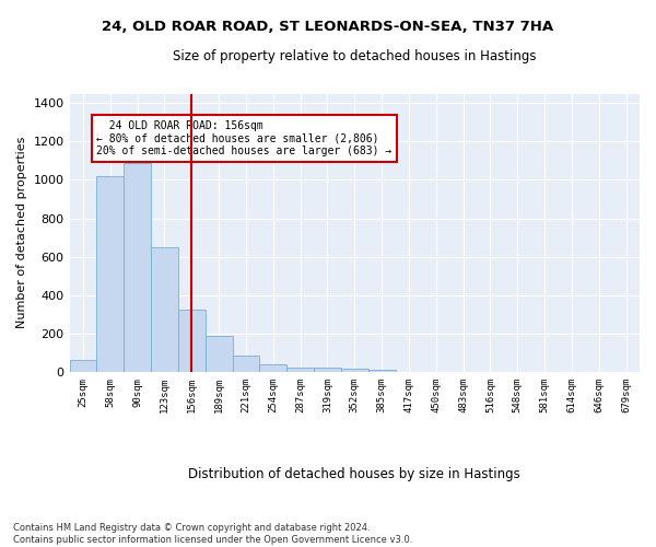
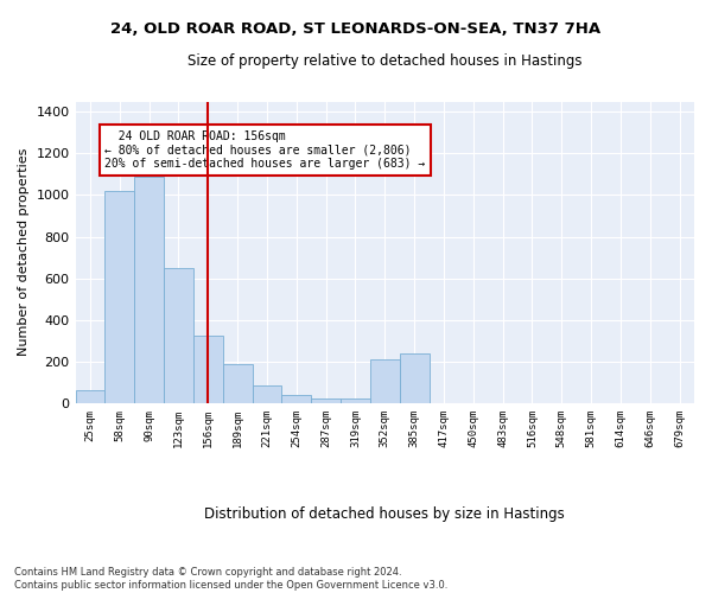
352sqm: 20 -> 210
385sqm: 10 -> 240
